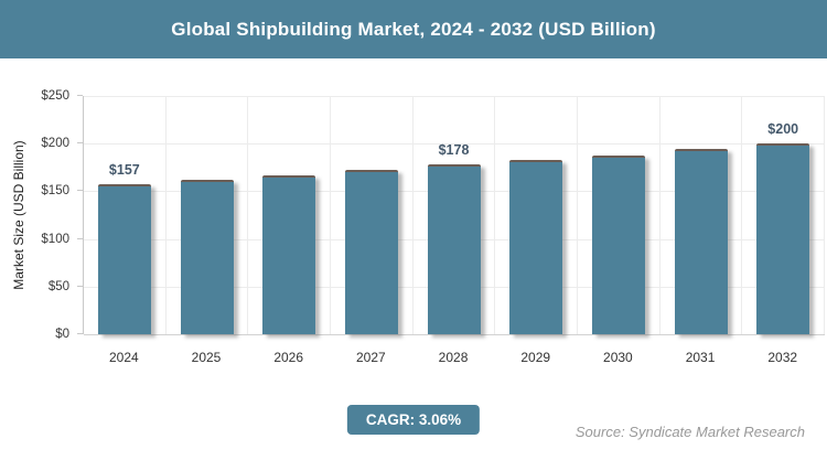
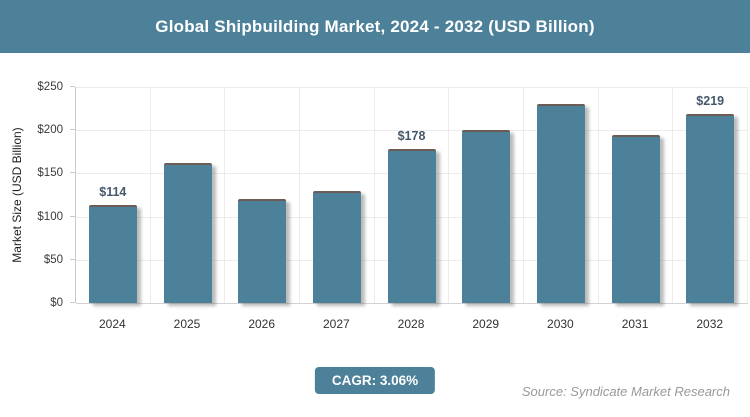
2024: $157 -> $114
2026: $170 -> $120
2027: $170 -> $130
2029: $180 -> $200
2030: $190 -> $230
2032: $200 -> $219
